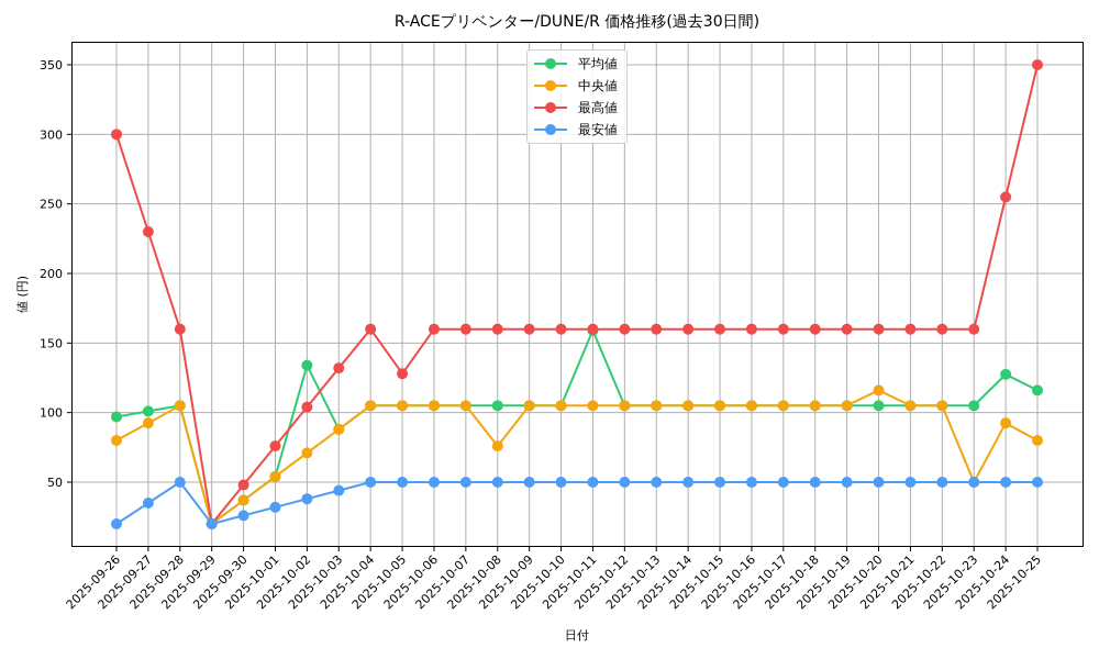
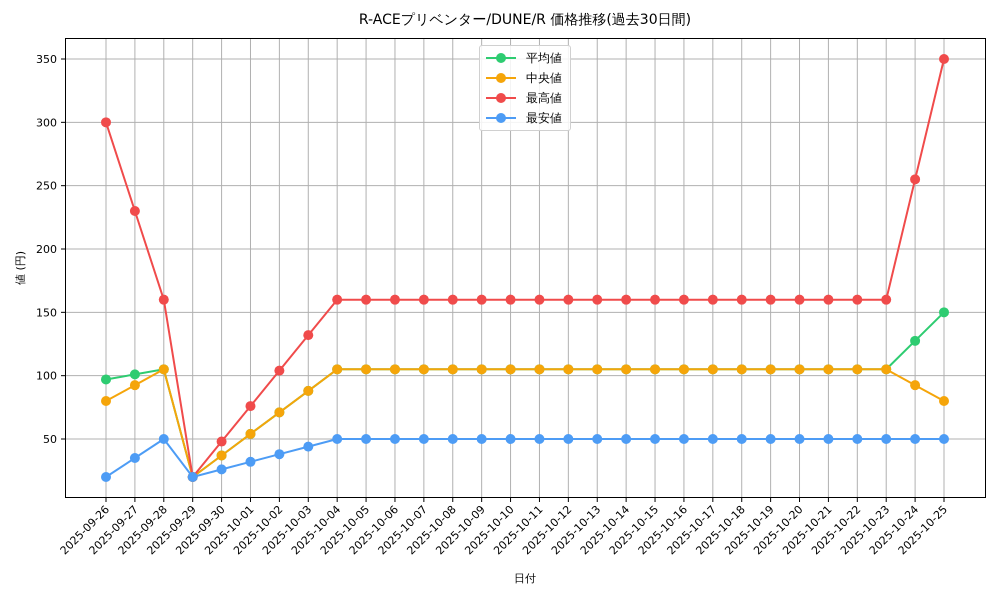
平均値/2025-10-02: 134 -> 71
最高値/2025-10-05: 128 -> 160
中央値/2025-10-08: 76 -> 105
平均値/2025-10-11: 159 -> 105
中央値/2025-10-20: 116 -> 105
中央値/2025-10-23: 50 -> 105
平均値/2025-10-25: 116 -> 150
